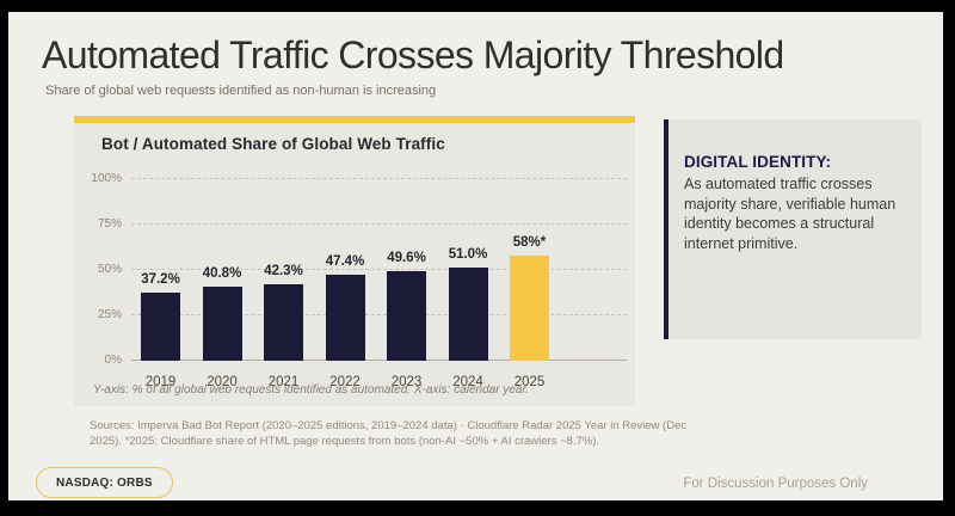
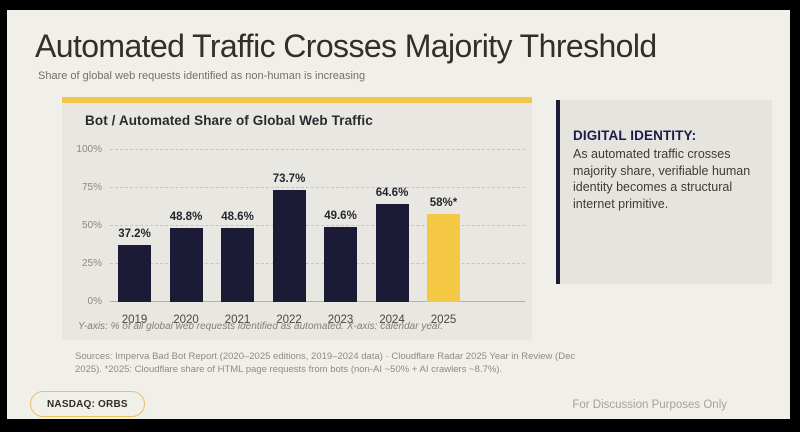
2020: 40.8% -> 48.8%
2021: 42.3% -> 48.6%
2022: 47.4% -> 73.7%
2024: 51.0% -> 64.6%
